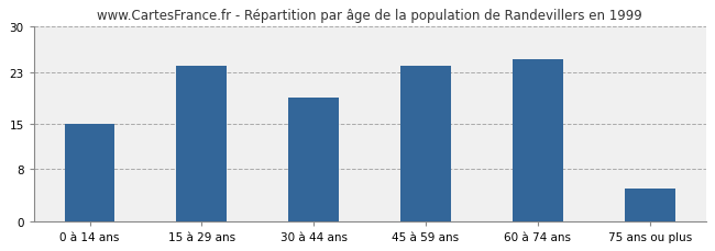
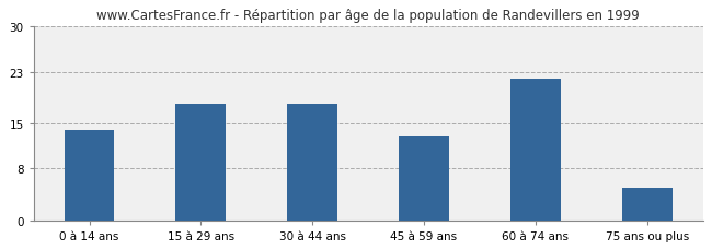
0 à 14 ans: 15 -> 14
15 à 29 ans: 24 -> 18
30 à 44 ans: 19 -> 18
45 à 59 ans: 24 -> 13
60 à 74 ans: 25 -> 22
